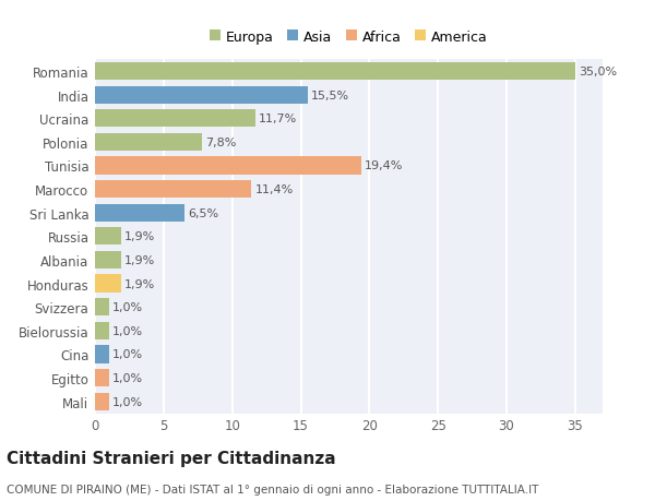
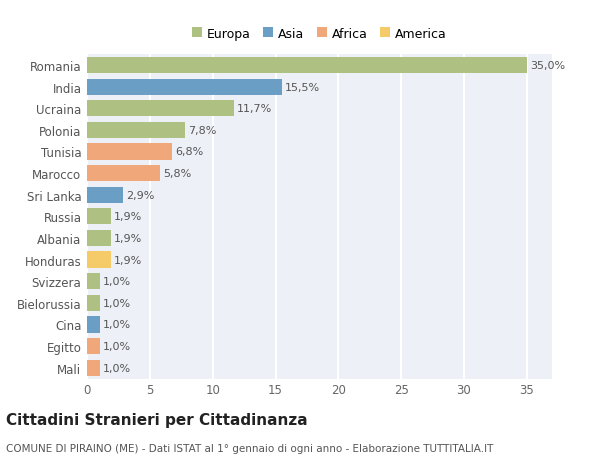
Tunisia: 19,4% -> 6,8%
Marocco: 11,4% -> 5,8%
Sri Lanka: 6,5% -> 2,9%
